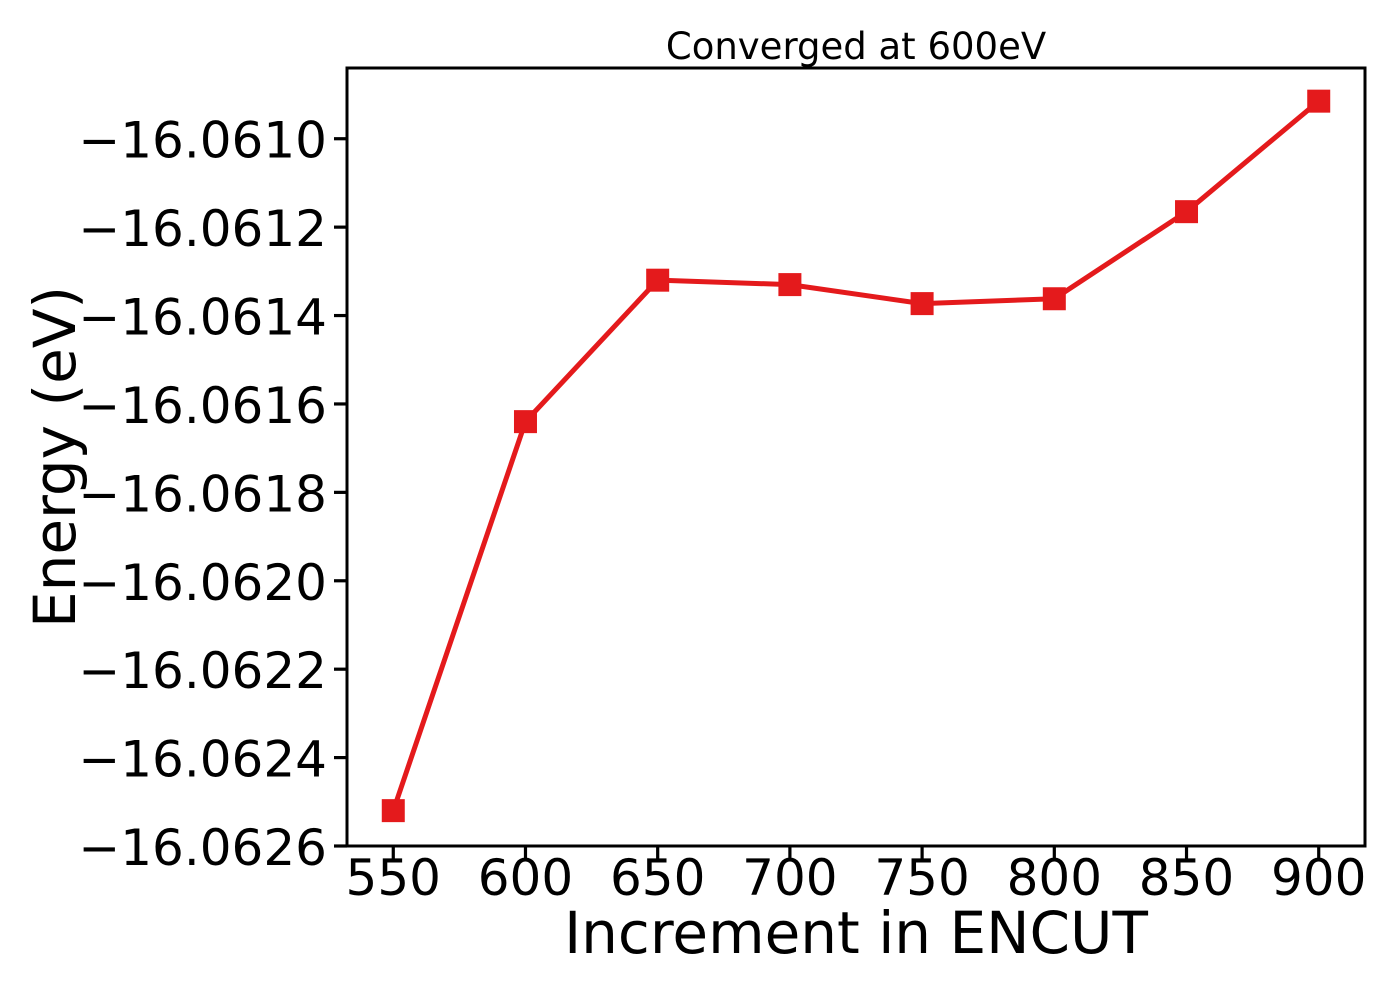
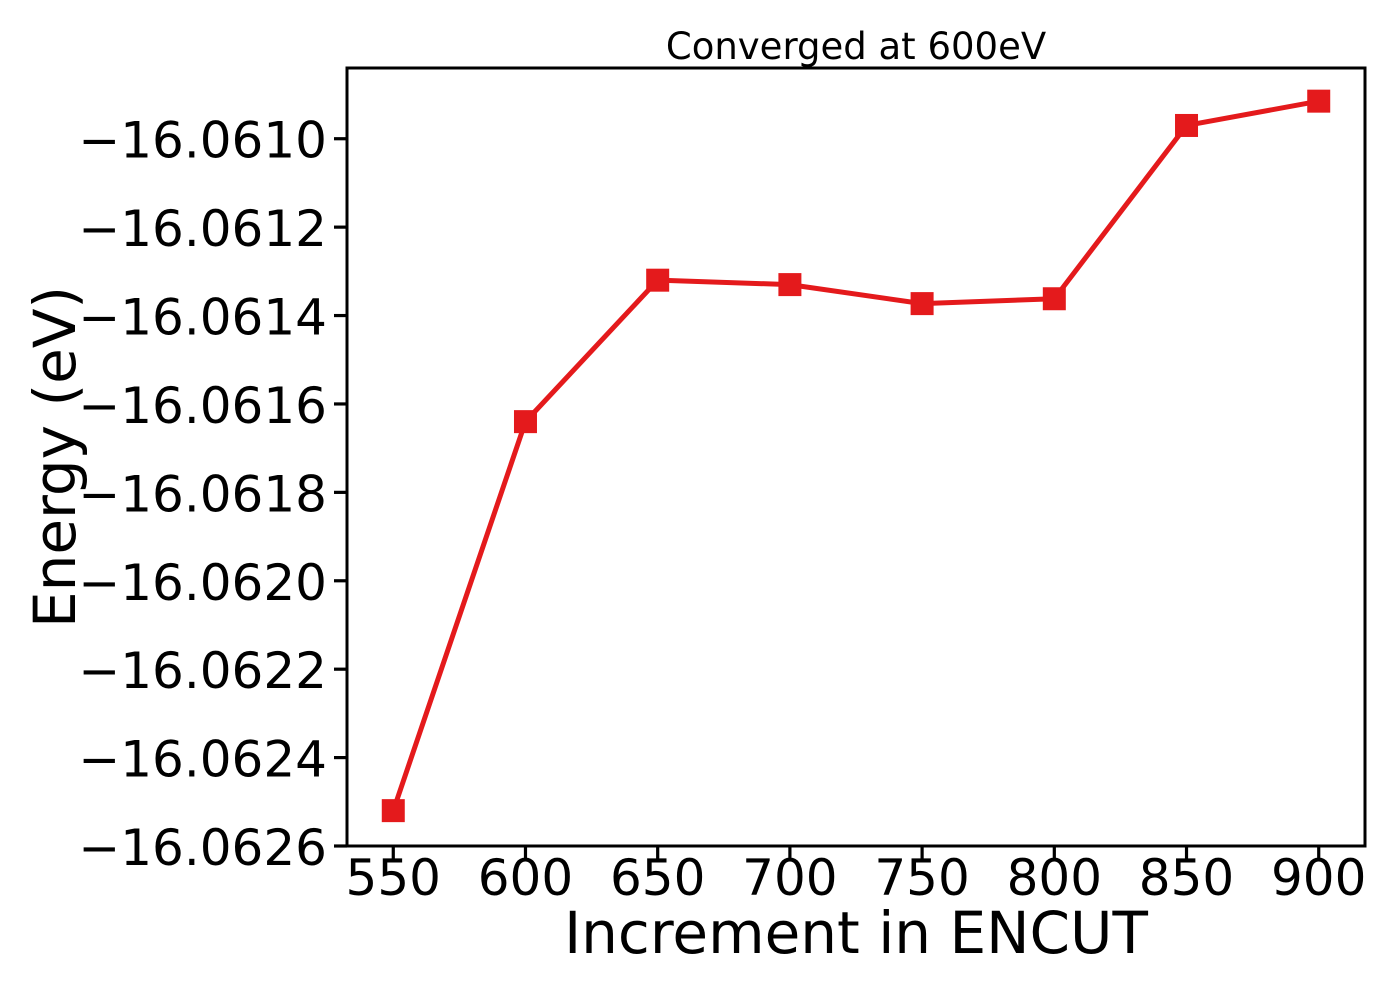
850: -16.06116 -> -16.06097
